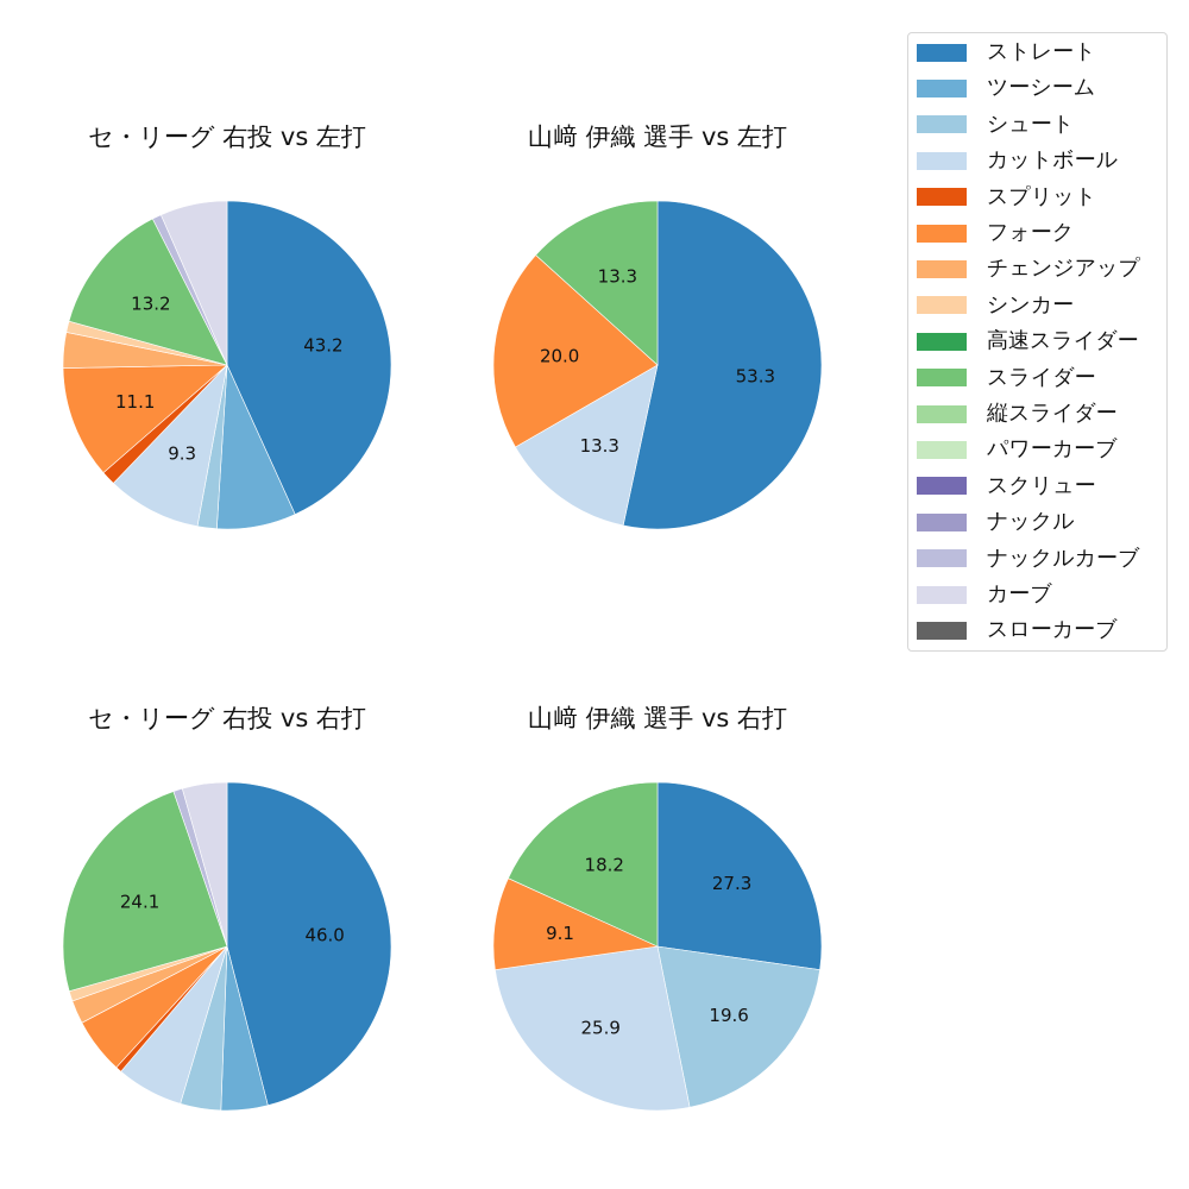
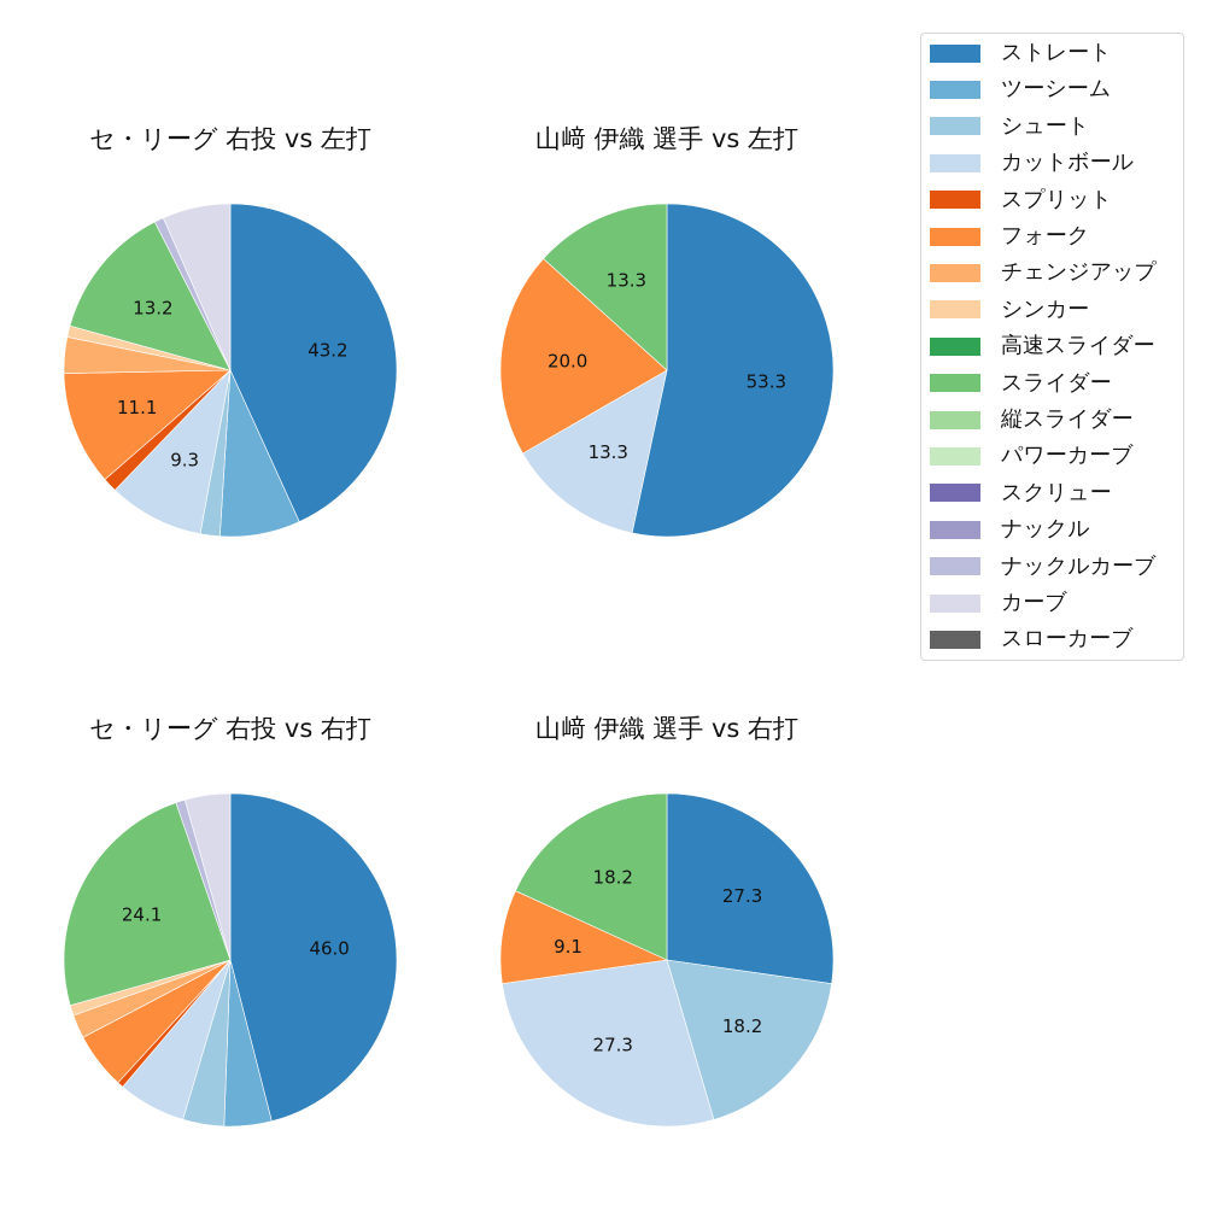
山﨑 伊織 選手 vs 右打/シュート: 19.6 -> 18.2
山﨑 伊織 選手 vs 右打/カットボール: 25.9 -> 27.3
